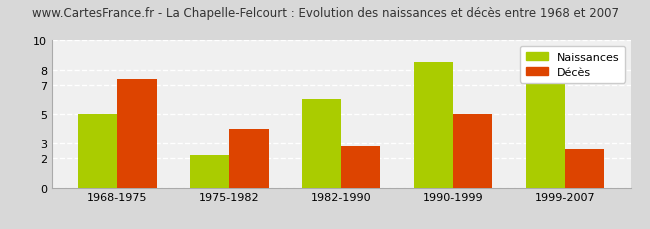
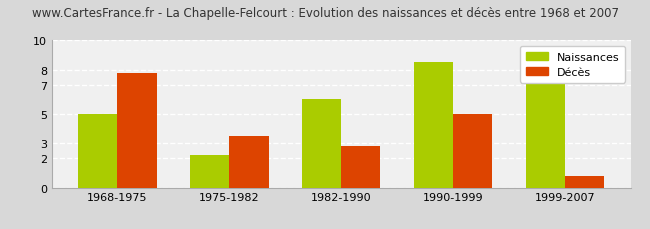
Décès/1968-1975: 7.4 -> 7.8
Décès/1975-1982: 4.0 -> 3.5
Décès/1999-2007: 2.6 -> 0.8
